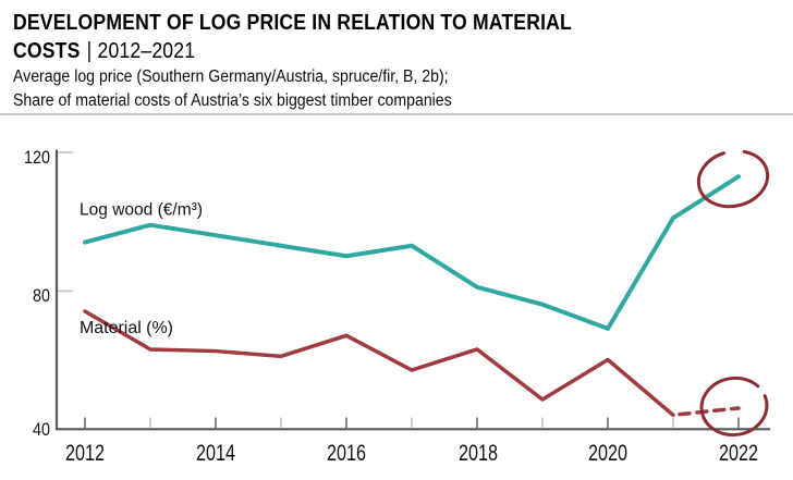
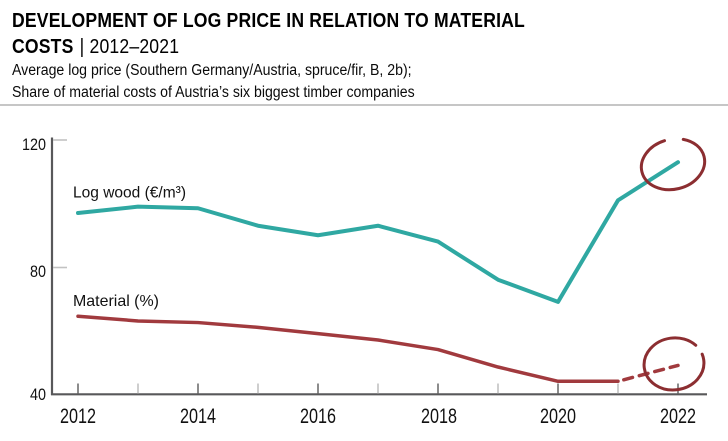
Log wood (€/m³)/2012: 94 -> 97
Material (%)/2012: 74 -> 64
Log wood (€/m³)/2014: 96 -> 98
Material (%)/2016: 67 -> 59
Log wood (€/m³)/2018: 81 -> 88
Material (%)/2018: 63 -> 54
Material (%)/2020: 60 -> 44
Material (%)/2022: 46 -> 49
